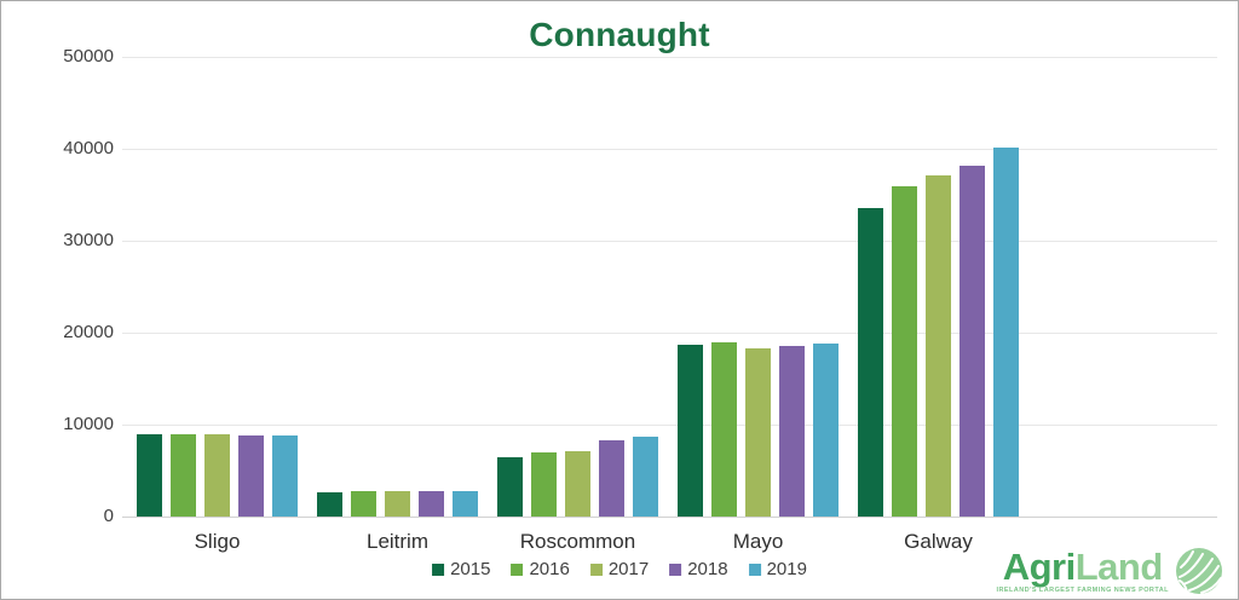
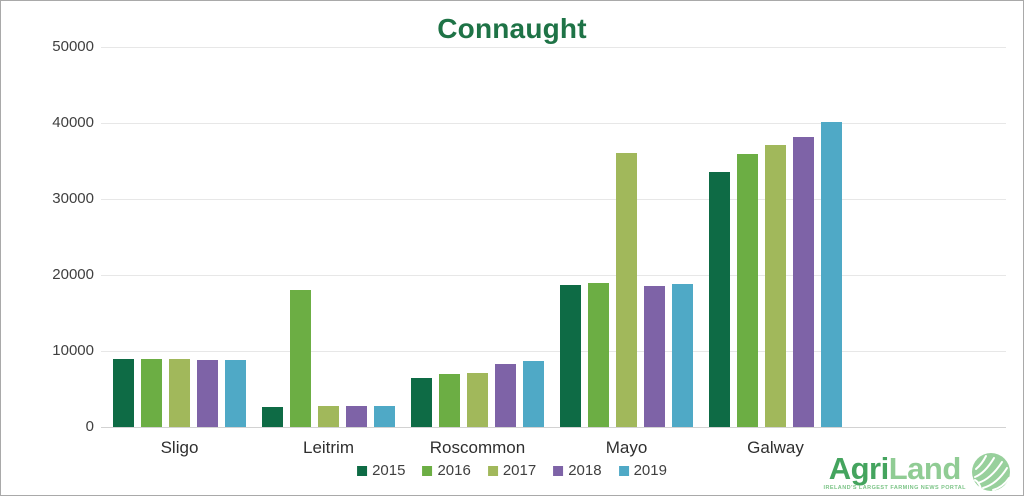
2016/Leitrim: 3000 -> 18000
2017/Mayo: 18000 -> 36000
